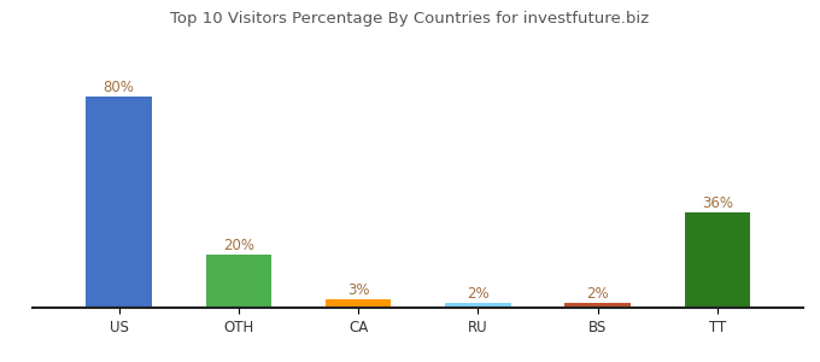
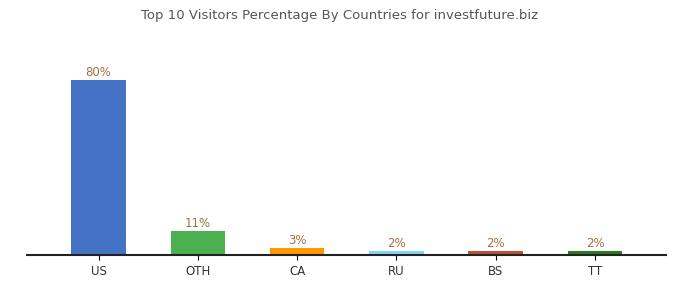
OTH: 20% -> 11%
TT: 36% -> 2%
